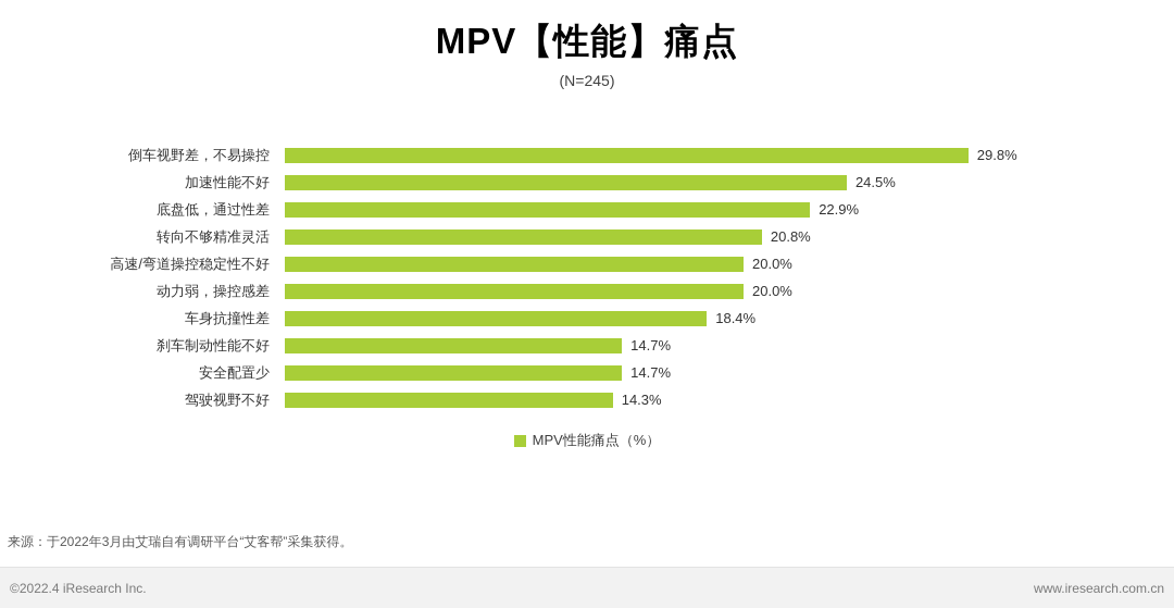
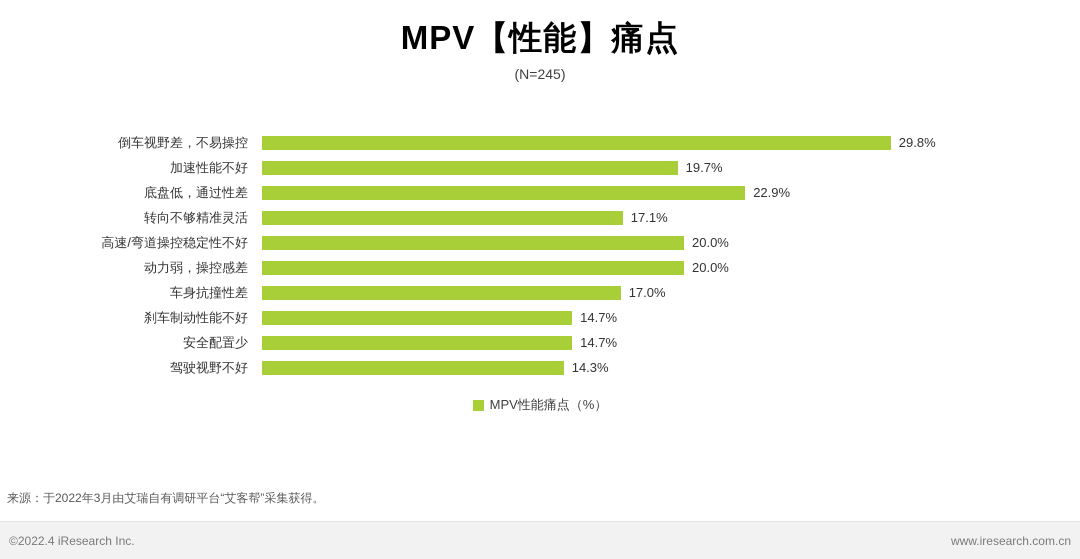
加速性能不好: 24.5% -> 19.7%
转向不够精准灵活: 20.8% -> 17.1%
车身抗撞性差: 18.4% -> 17.0%
